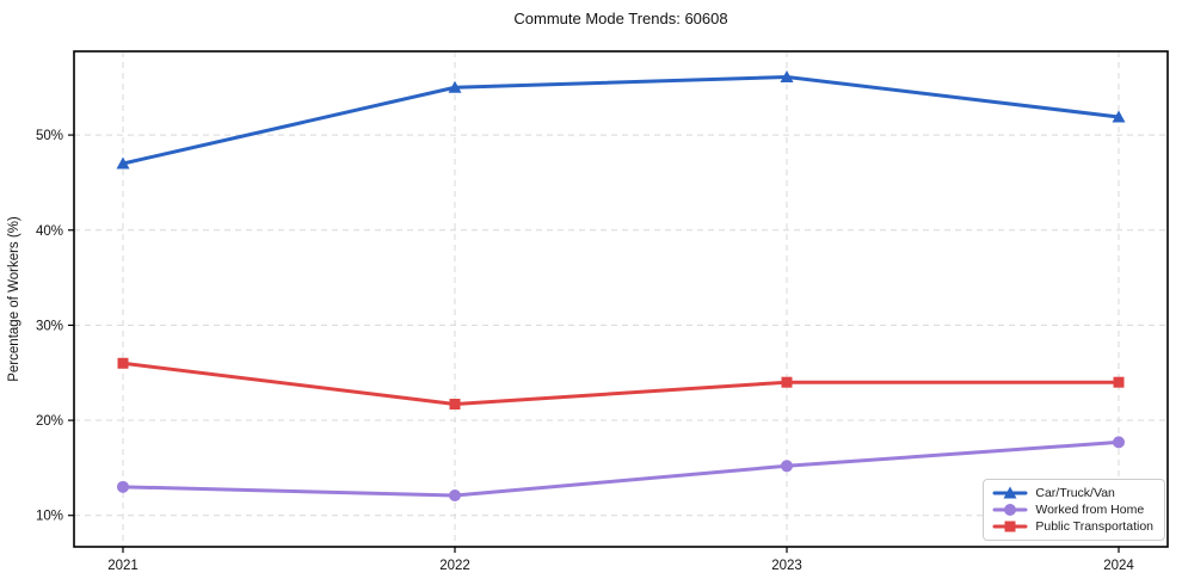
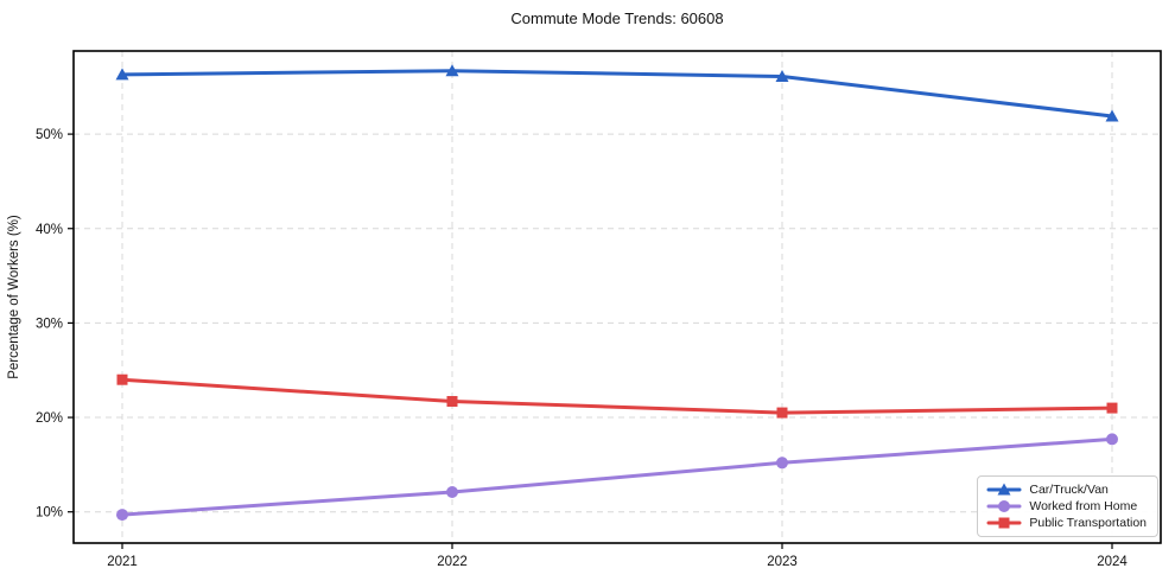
Car/Truck/Van/2021: 47% -> 56%
Worked from Home/2021: 13% -> 10%
Public Transportation/2021: 26% -> 24%
Car/Truck/Van/2022: 55% -> 57%
Public Transportation/2023: 24% -> 20%
Public Transportation/2024: 24% -> 21%
